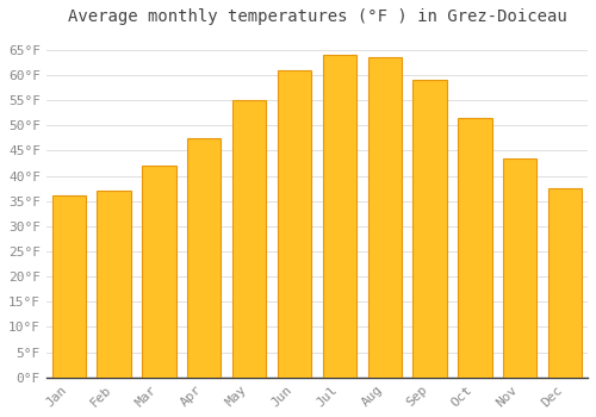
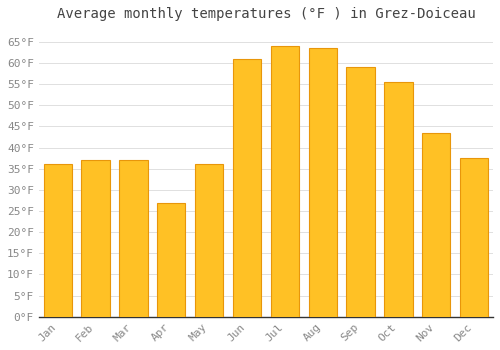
Mar: 42.0°F -> 37.0°F
Apr: 47.5°F -> 27.0°F
May: 55.0°F -> 36.0°F
Oct: 51.5°F -> 55.5°F
